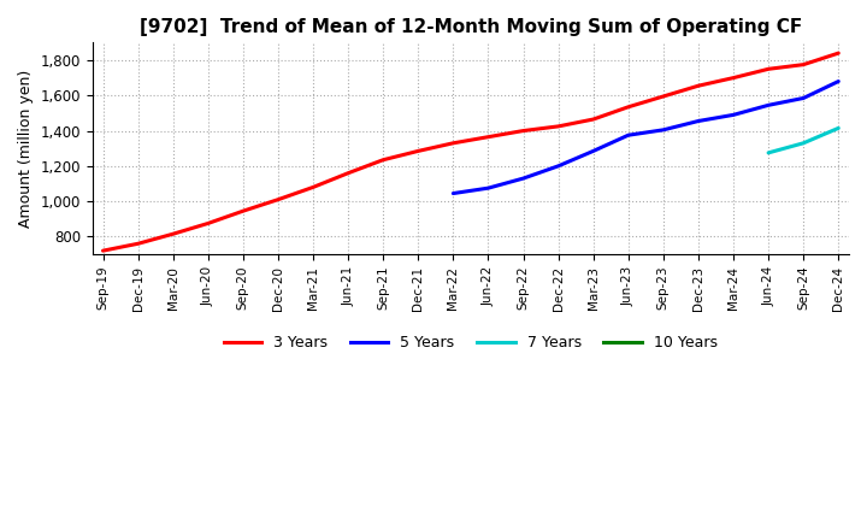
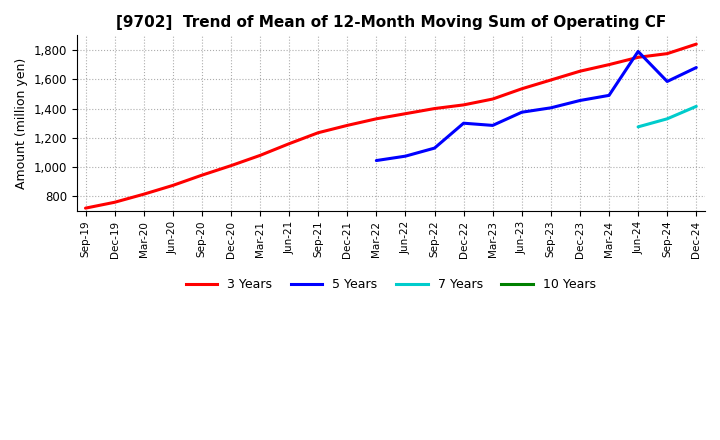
5 Years/Dec-22: 1,200 -> 1,300
5 Years/Jun-24: 1,540 -> 1,790
